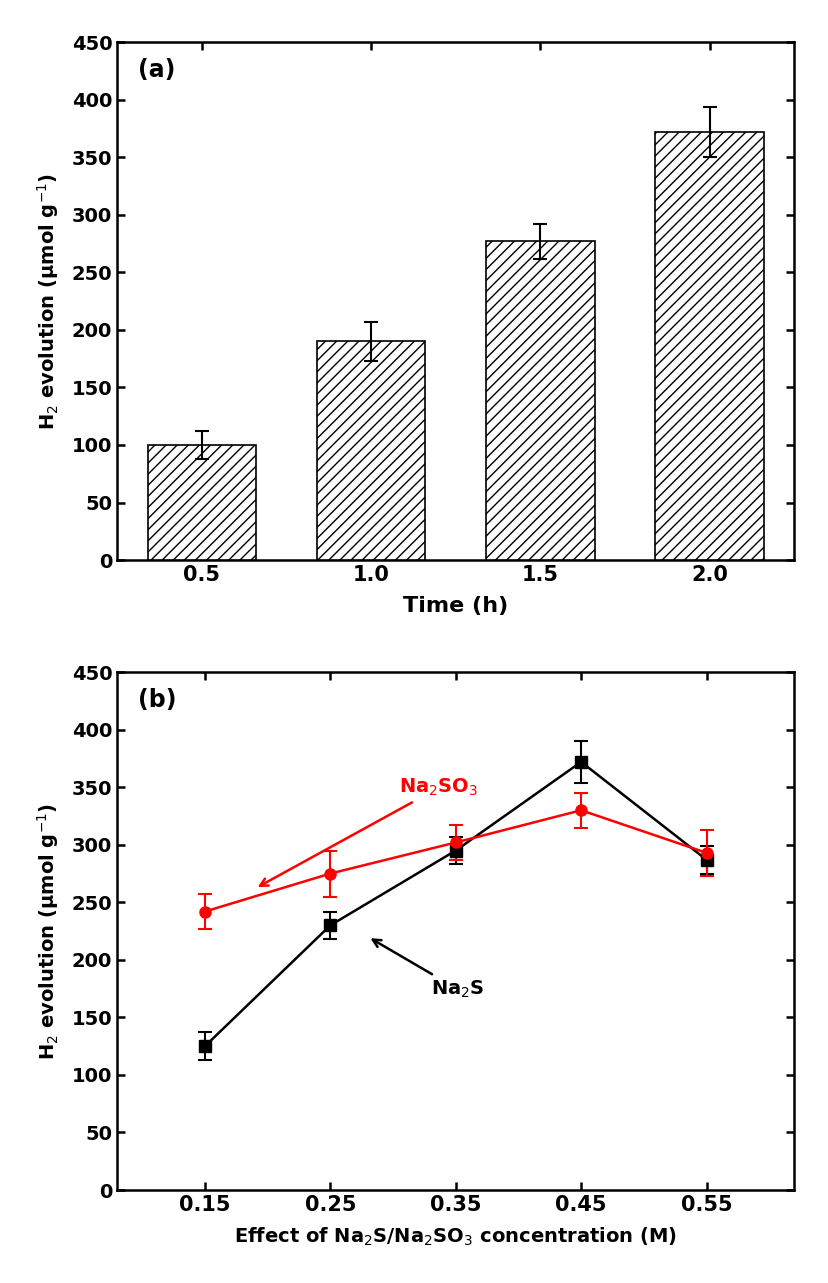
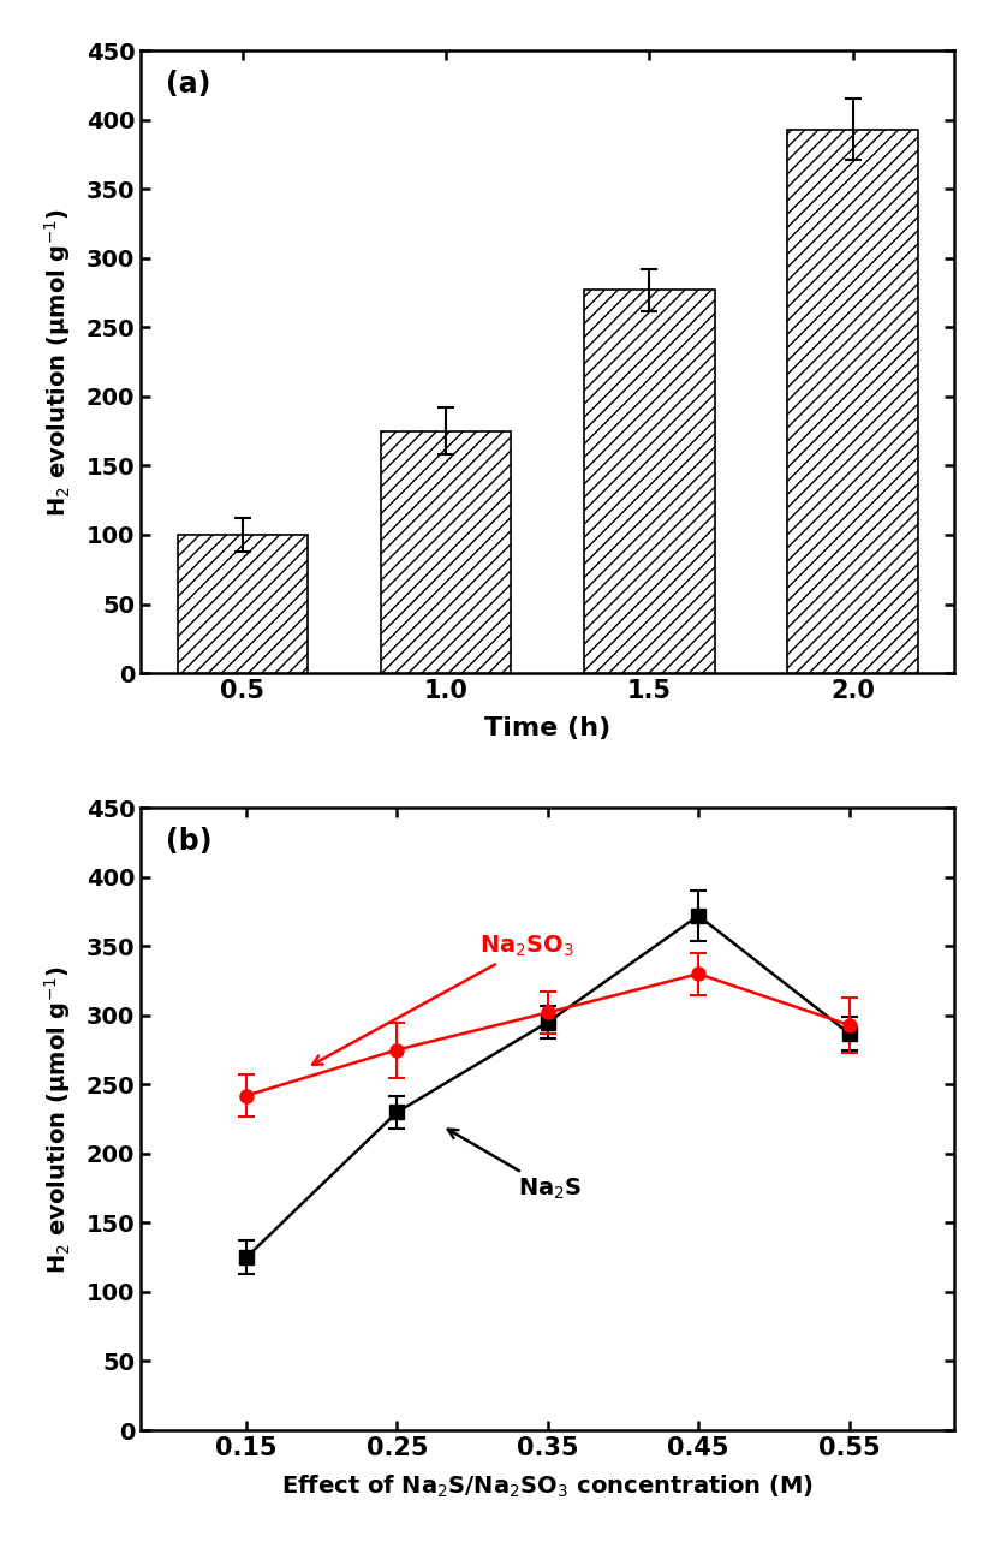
1.0: 190 -> 175
2.0: 372 -> 393
